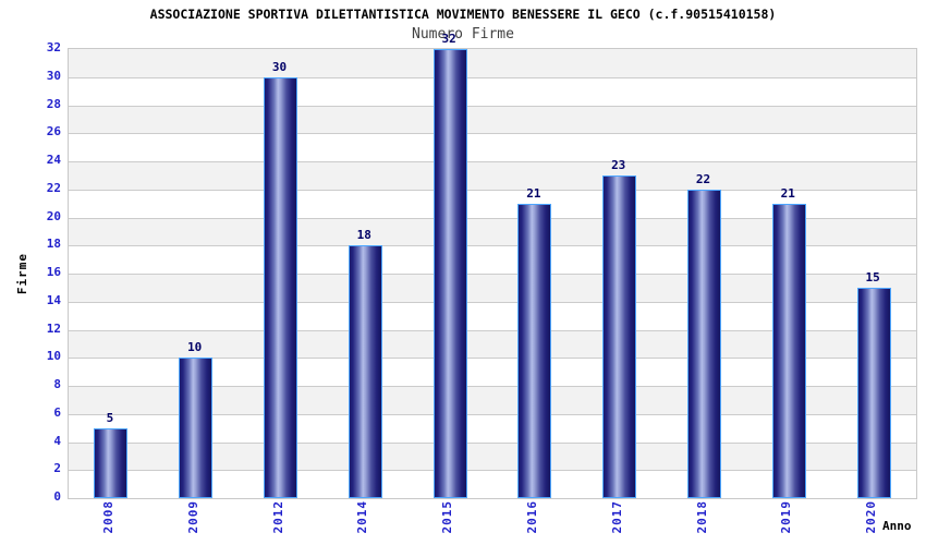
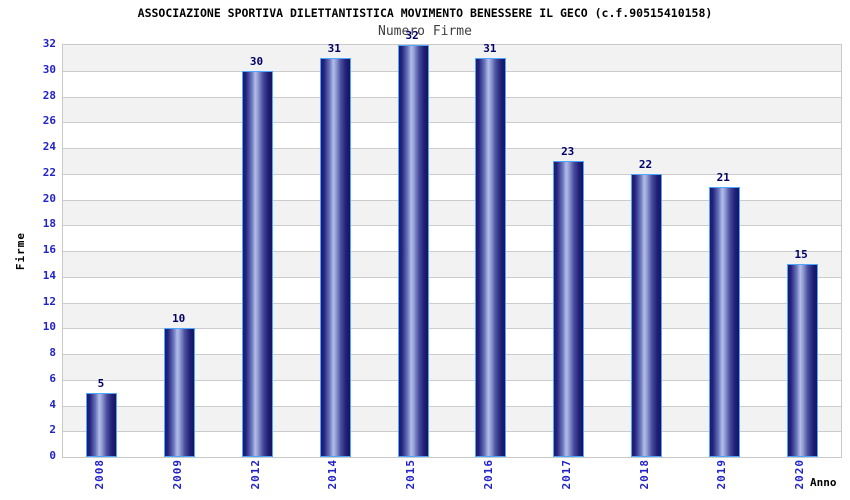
2014: 18 -> 31
2016: 21 -> 31
